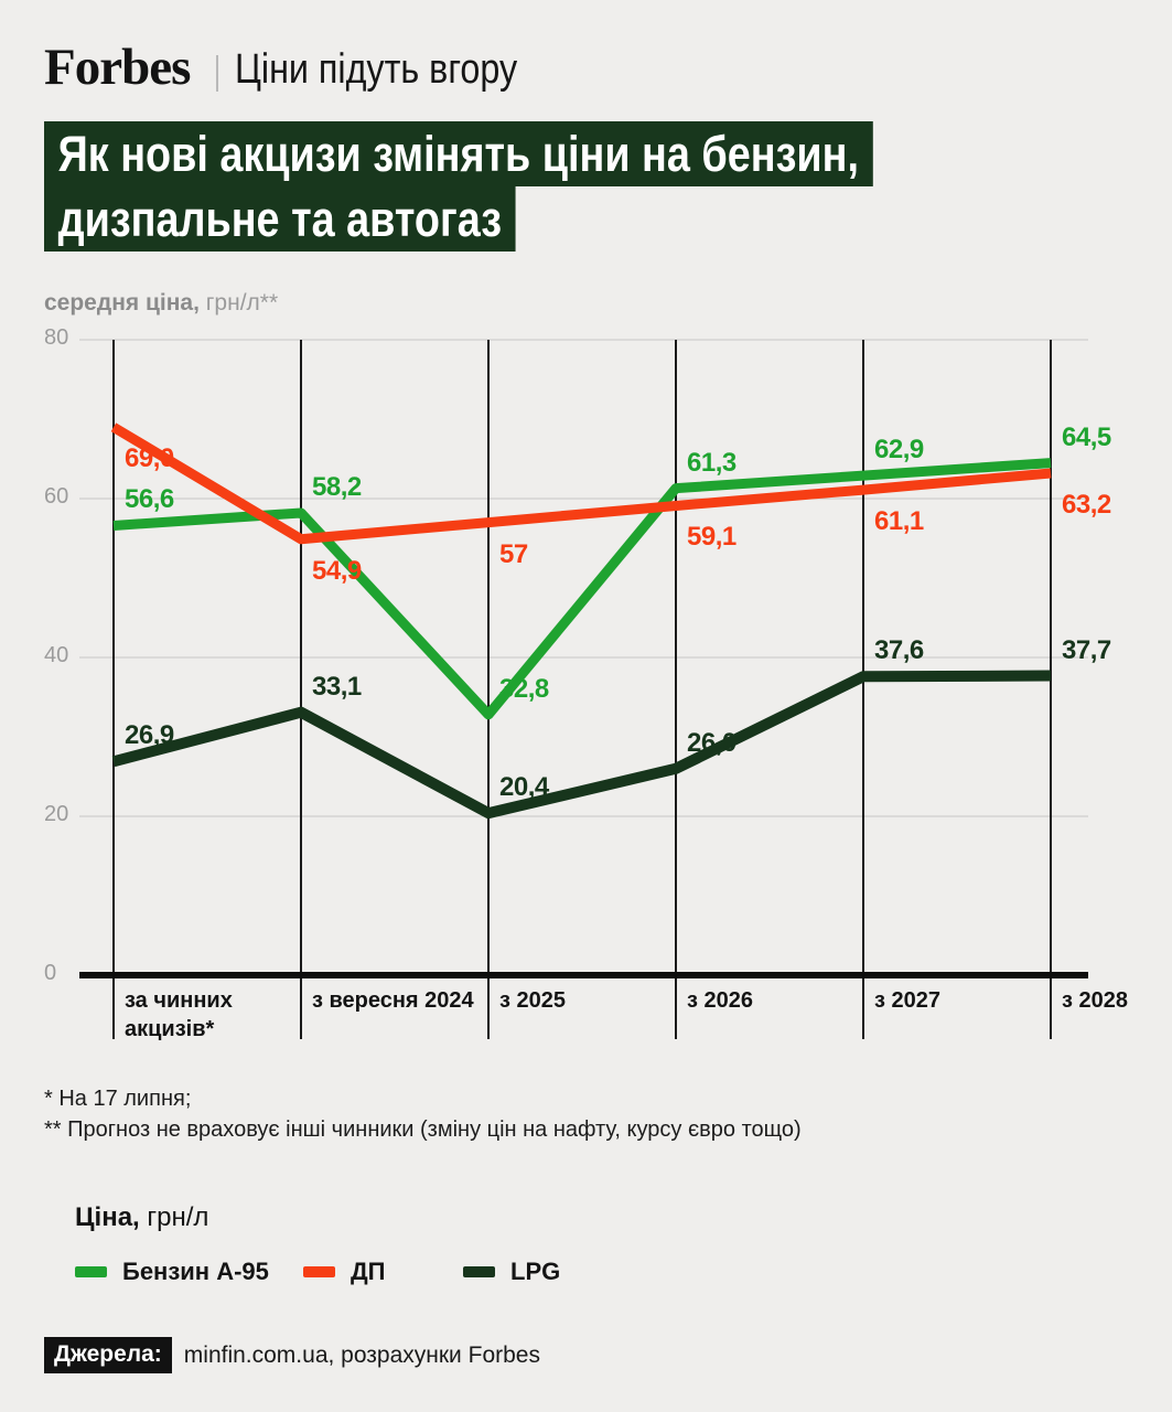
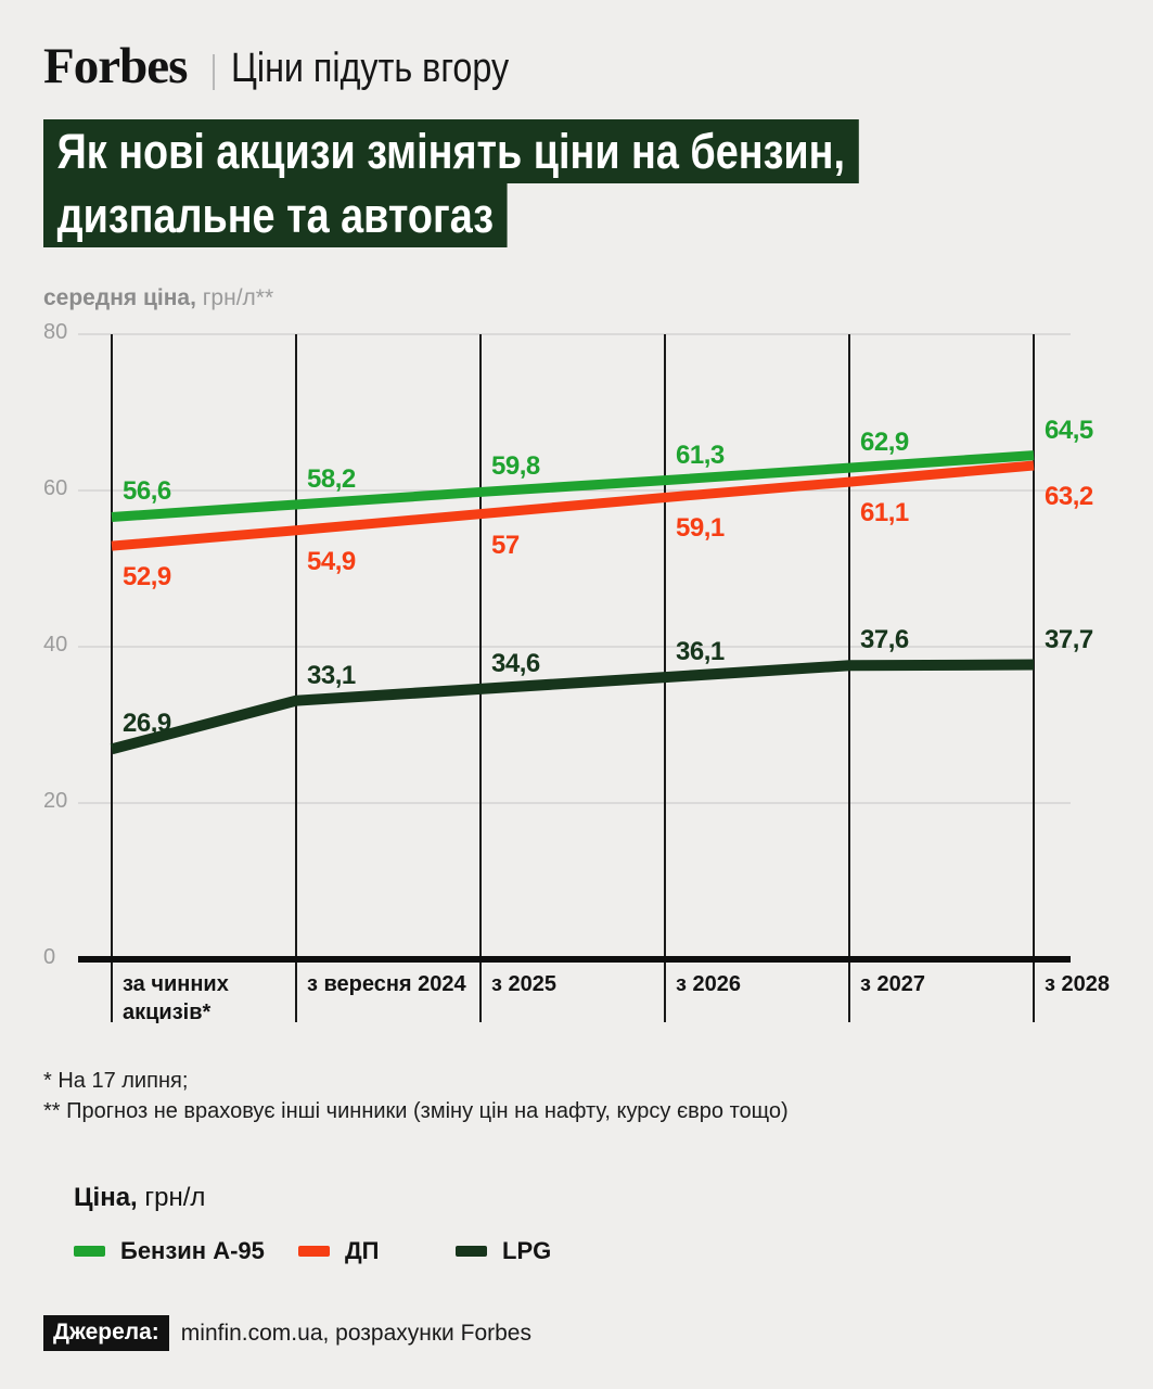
ДП/за чинних акцизів*: 69,0 -> 52,9
Бензин А-95/з 2025: 32,8 -> 59,8
LPG/з 2025: 20,4 -> 34,6
LPG/з 2026: 26,0 -> 36,1
